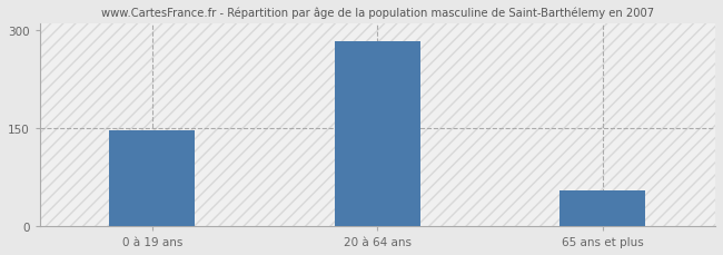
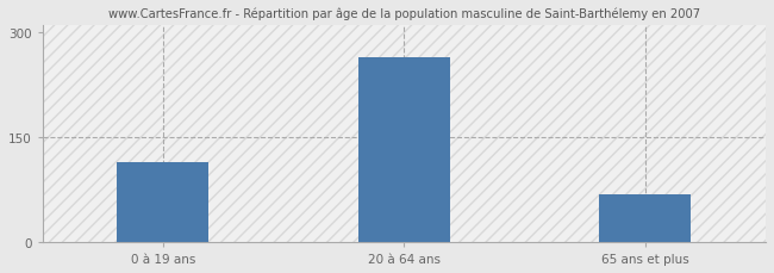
0 à 19 ans: 147 -> 114
20 à 64 ans: 283 -> 264
65 ans et plus: 55 -> 68
